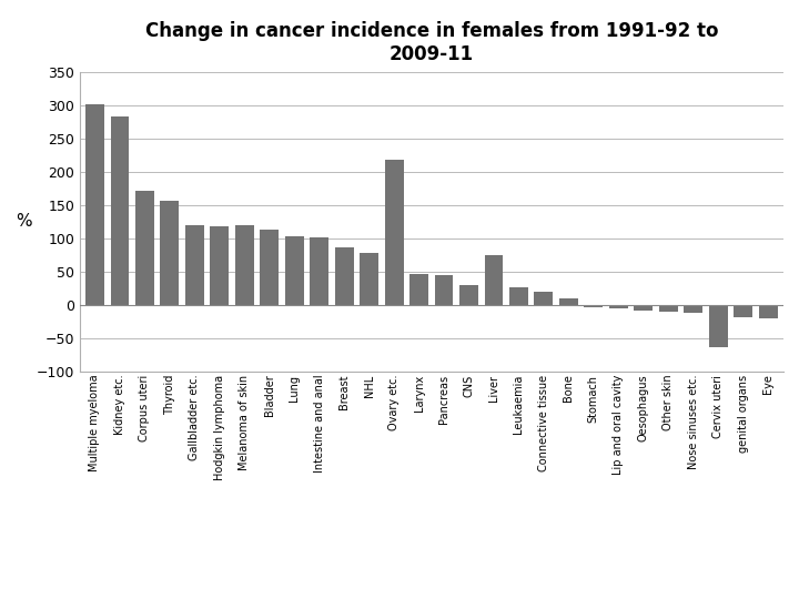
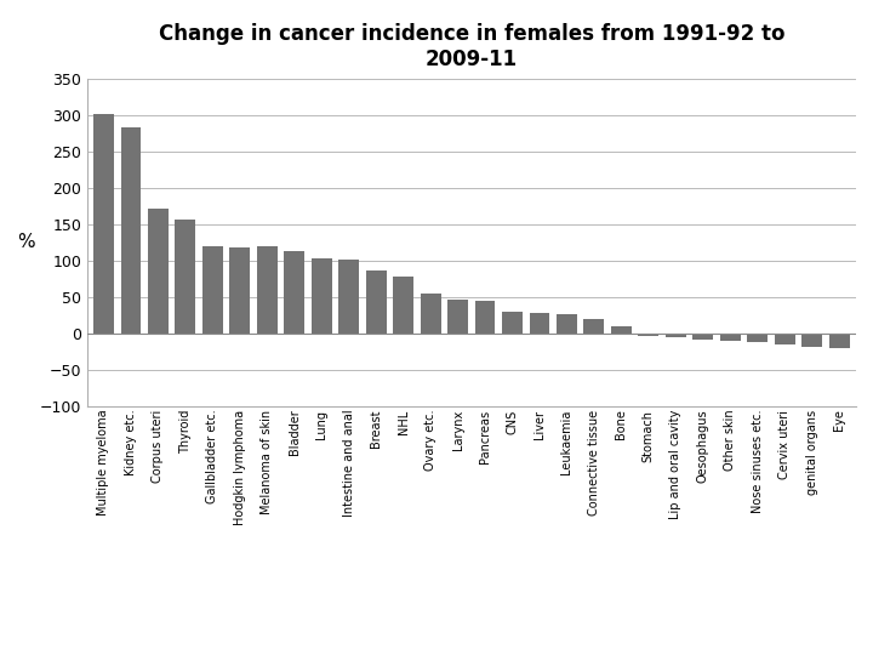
Ovary etc.: 218 -> 55
Liver: 74 -> 28
Cervix uteri: -64 -> -15
